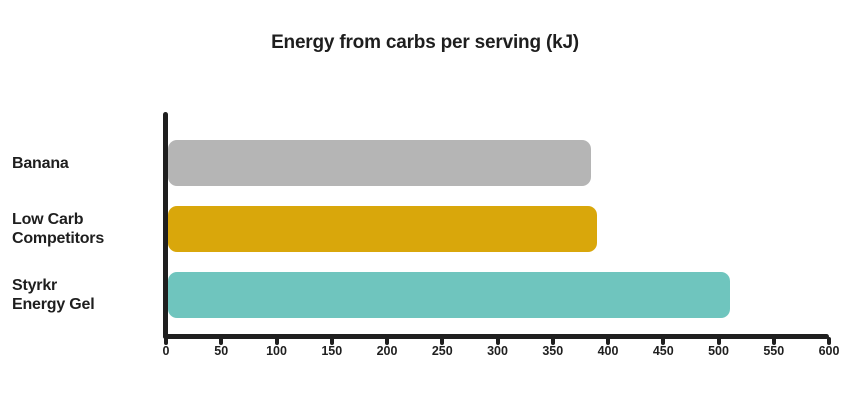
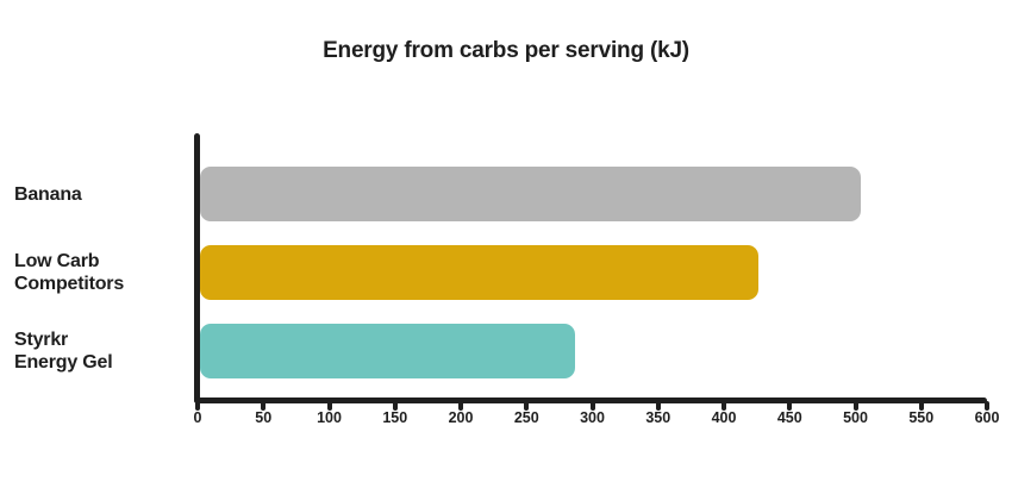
Banana: 385 -> 504
Low Carb Competitors: 390 -> 426
Styrkr Energy Gel: 510 -> 287
